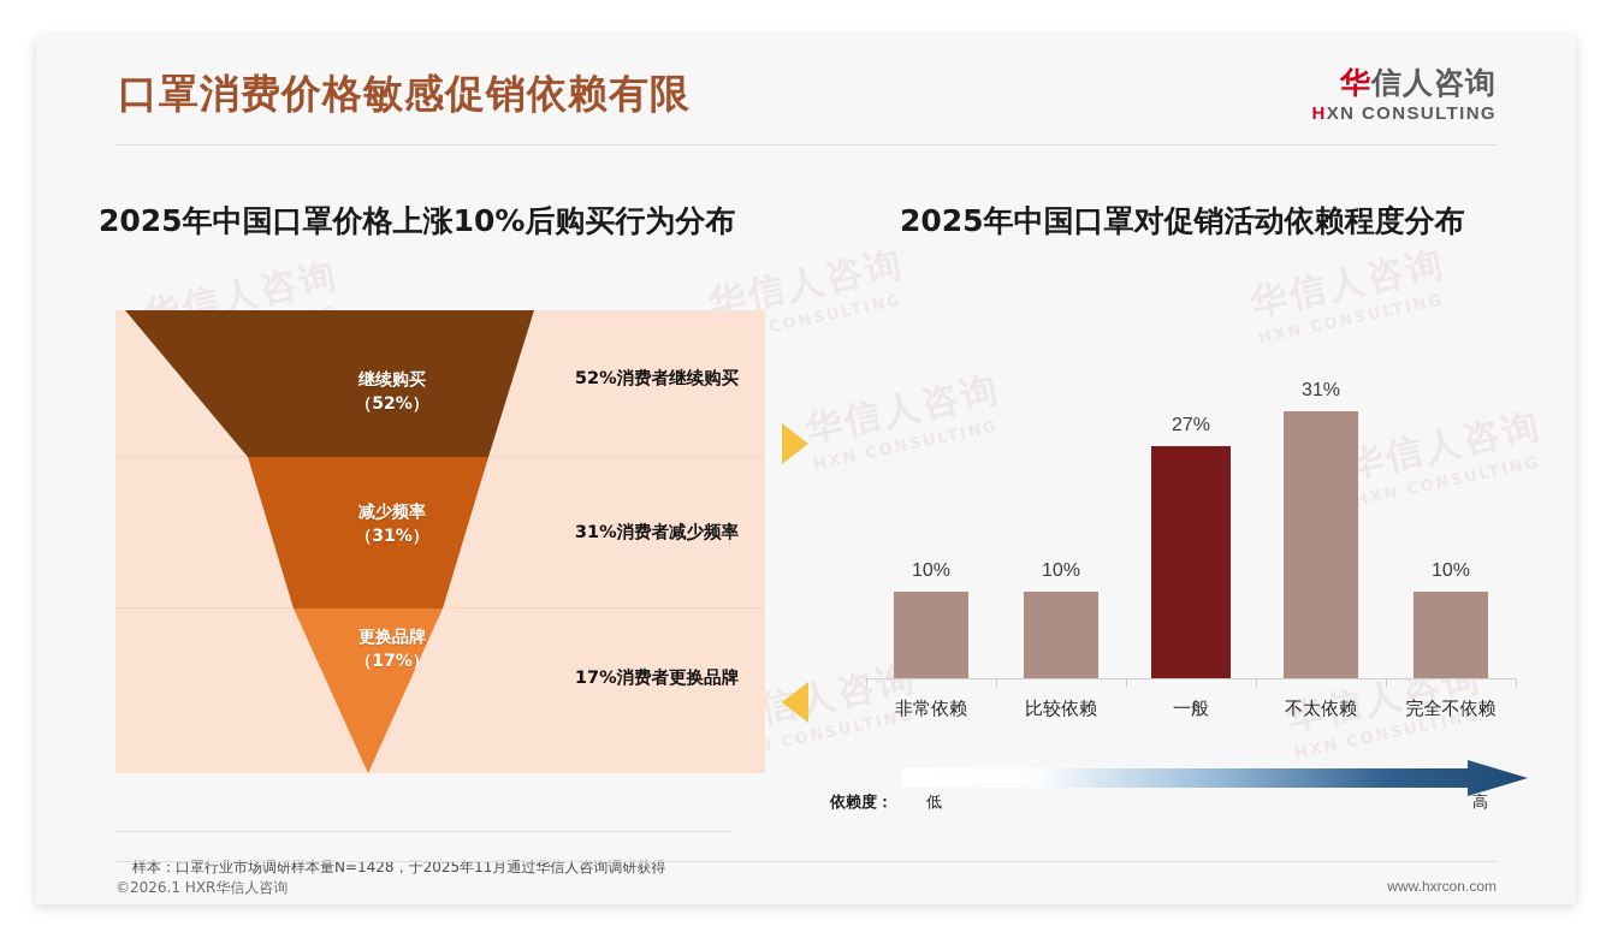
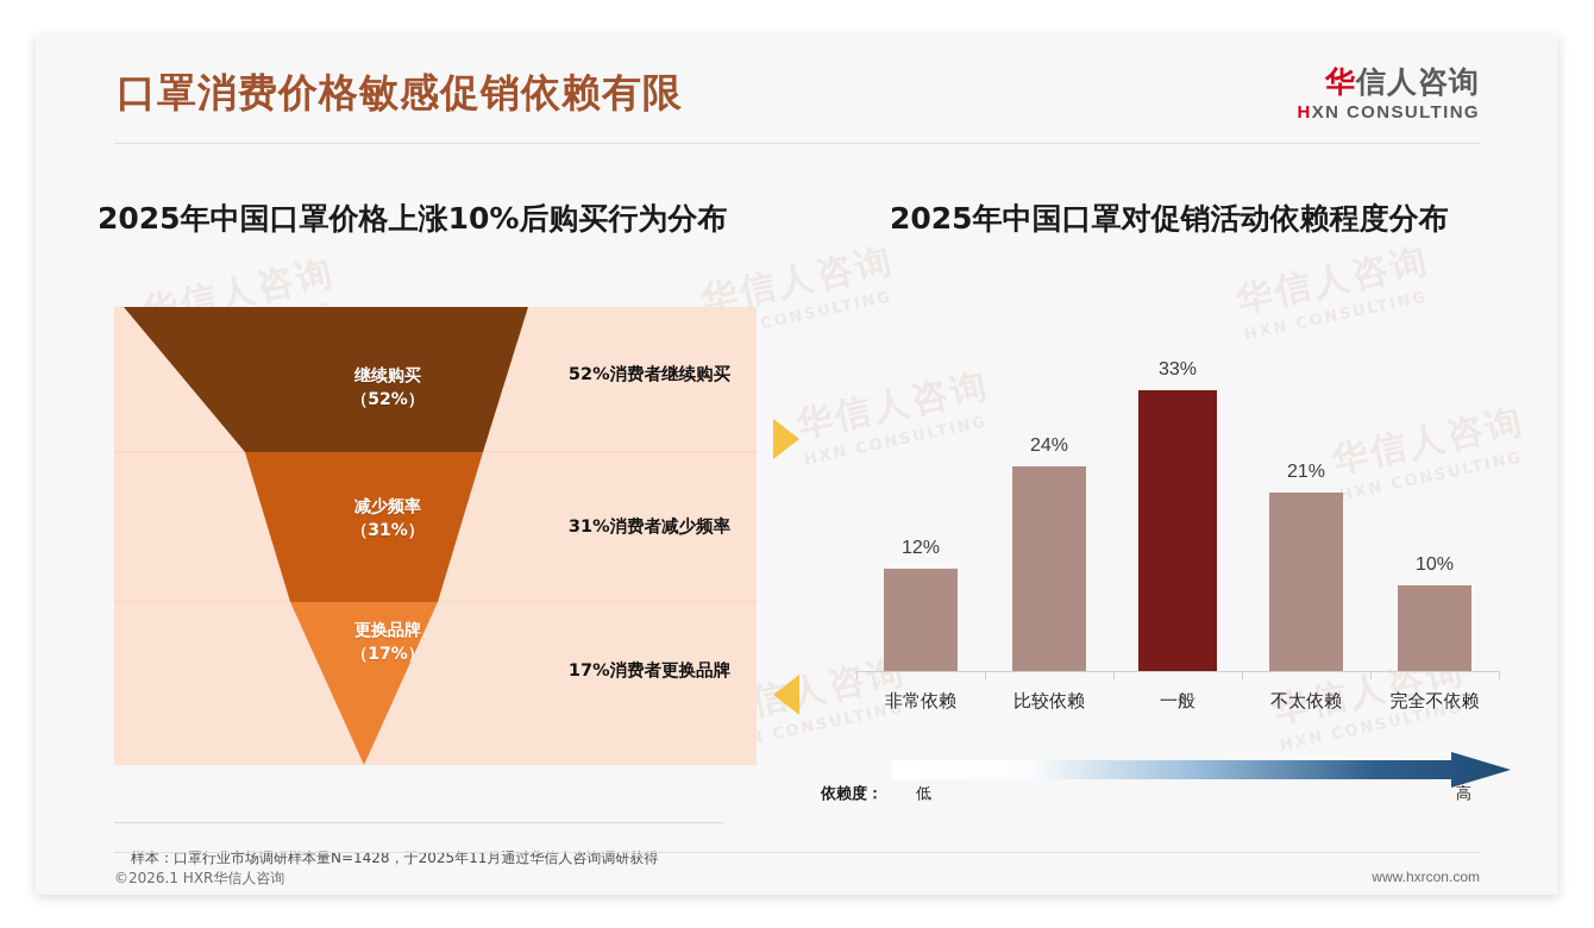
非常依赖: 10% -> 12%
比较依赖: 10% -> 24%
一般: 27% -> 33%
不太依赖: 31% -> 21%
